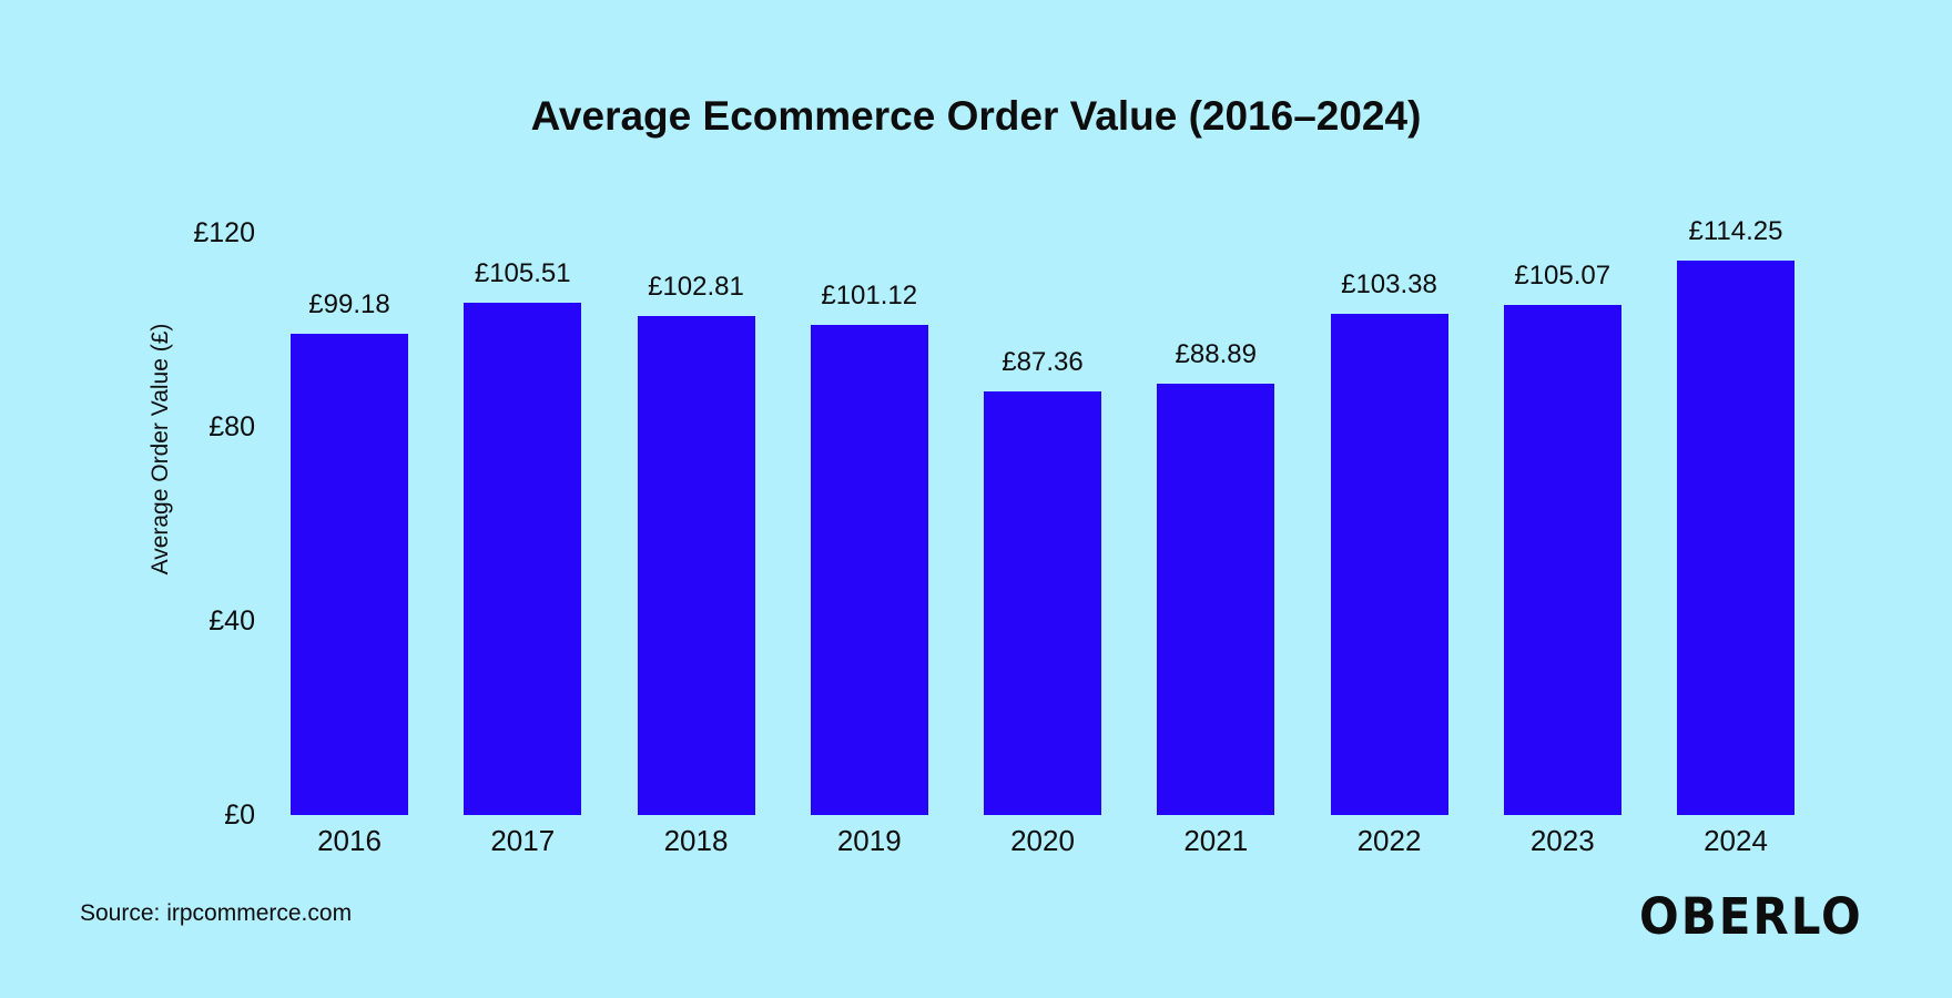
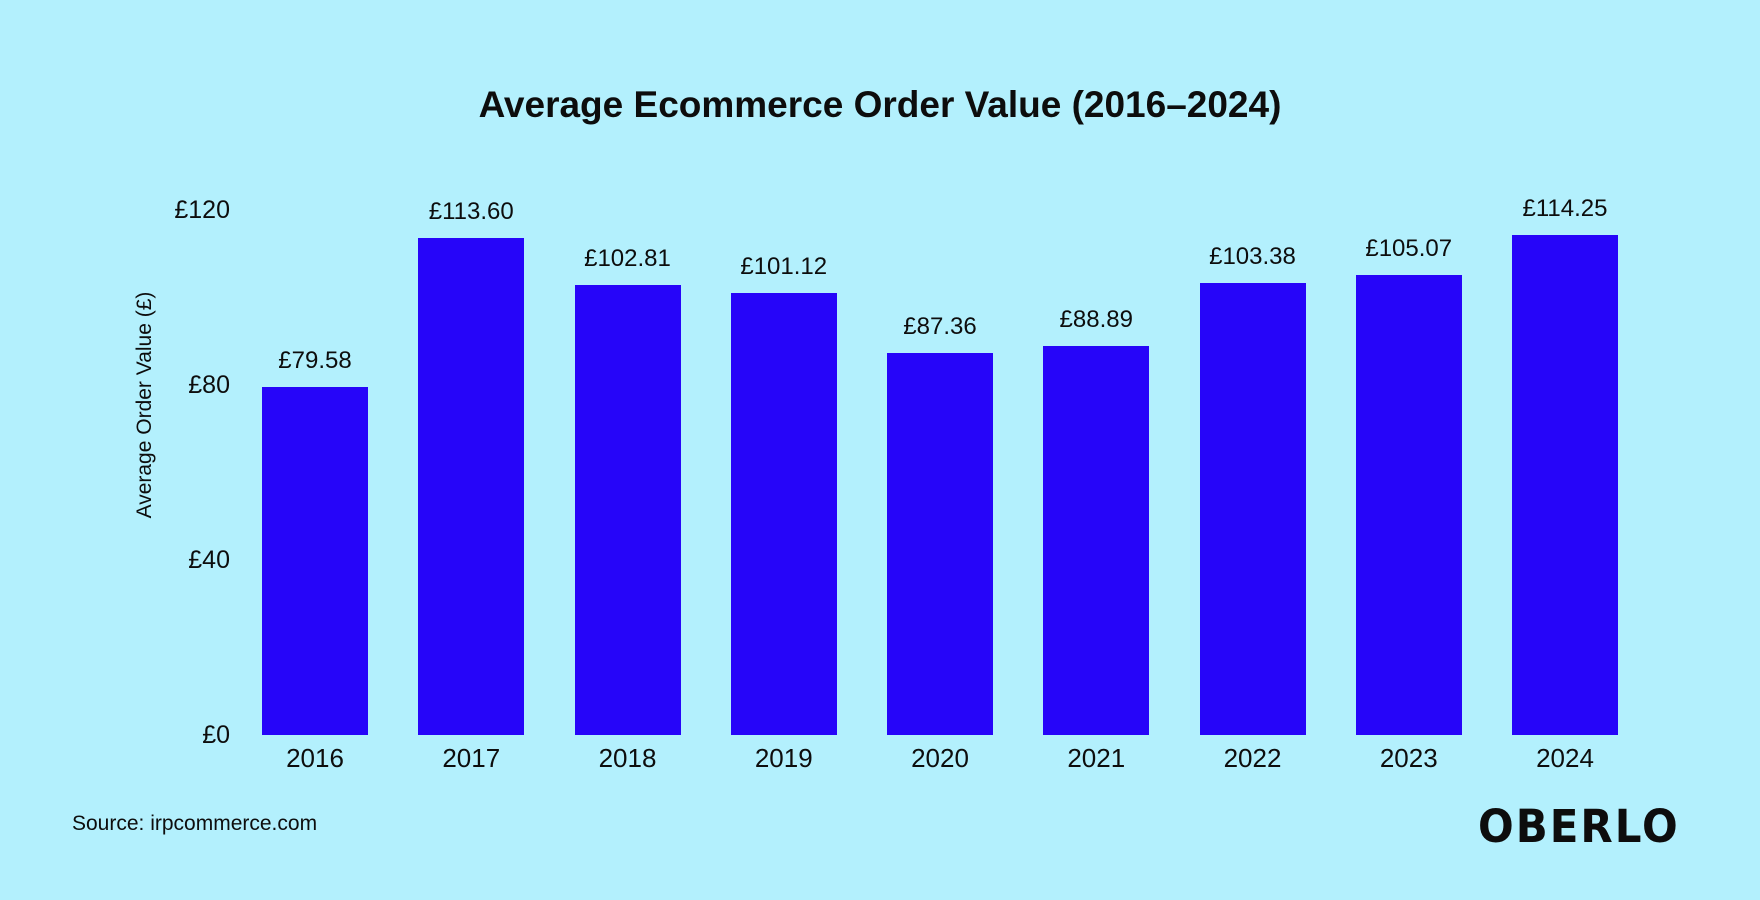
2016: £99.18 -> £79.58
2017: £105.51 -> £113.60
